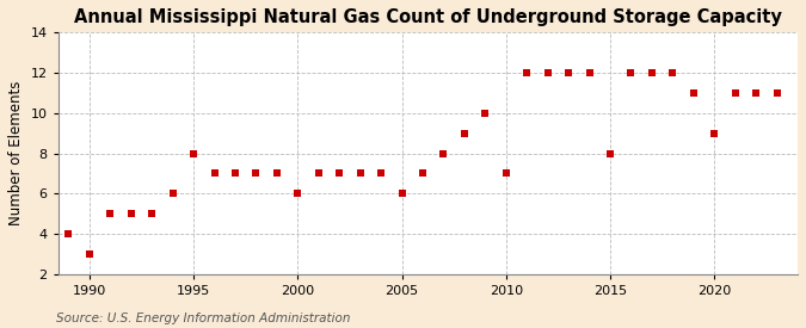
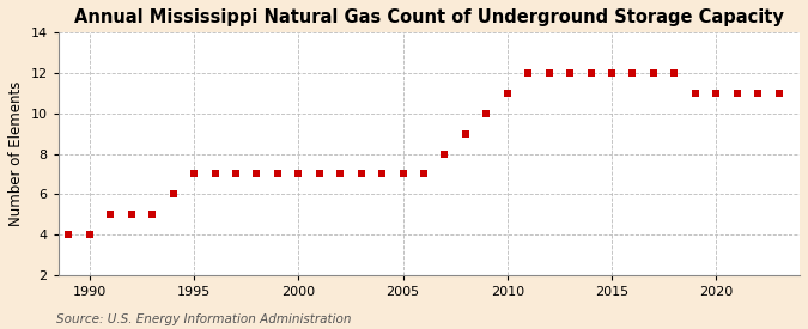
1990: 3 -> 4
1995: 8 -> 7
2000: 6 -> 7
2005: 6 -> 7
2010: 7 -> 11
2015: 8 -> 12
2020: 9 -> 11
